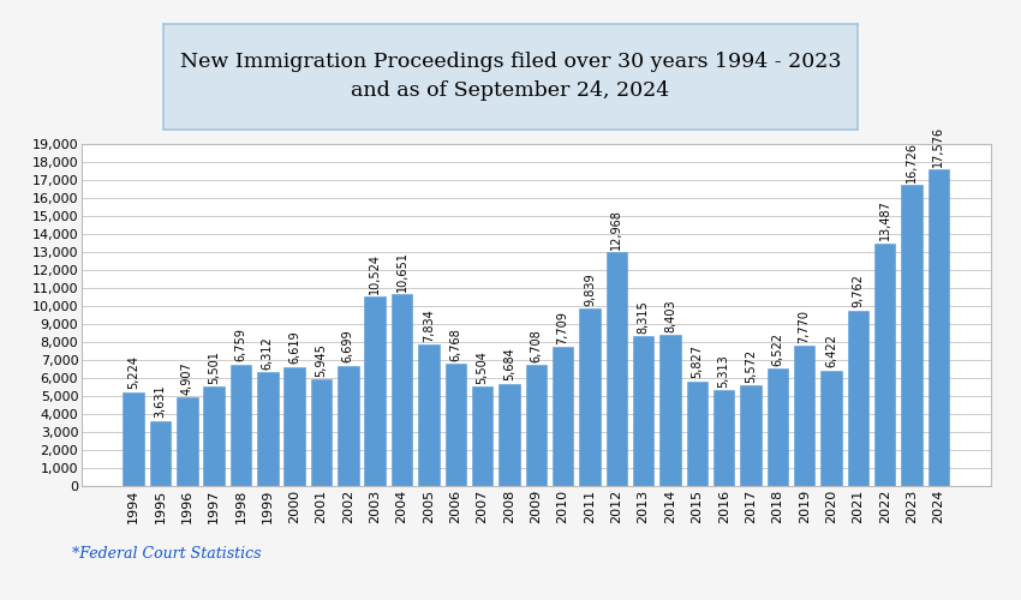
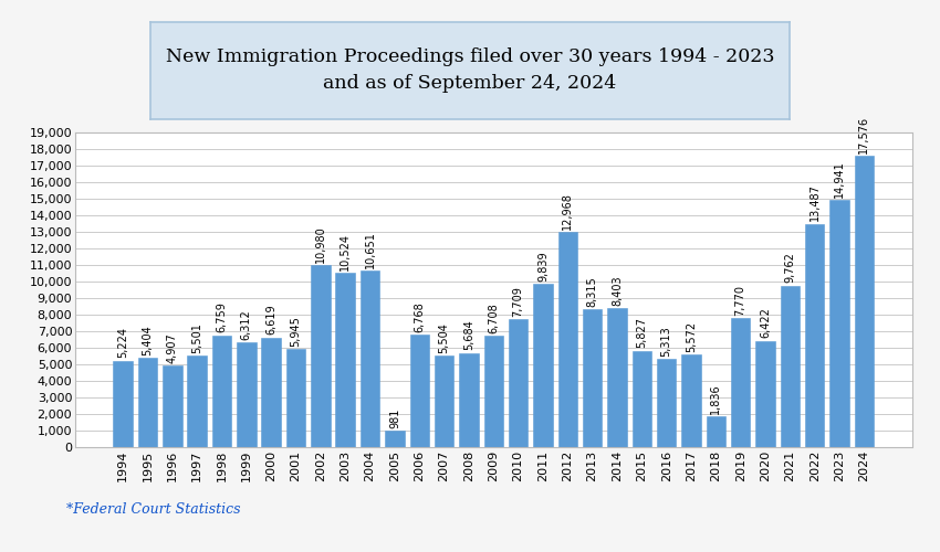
1995: 3,631 -> 5,404
2002: 6,699 -> 10,980
2005: 7,834 -> 981
2018: 6,522 -> 1,836
2023: 16,726 -> 14,941
